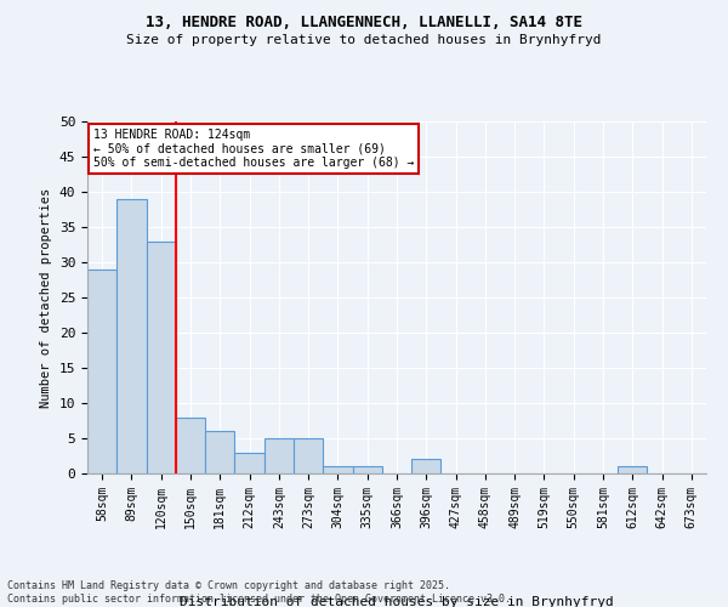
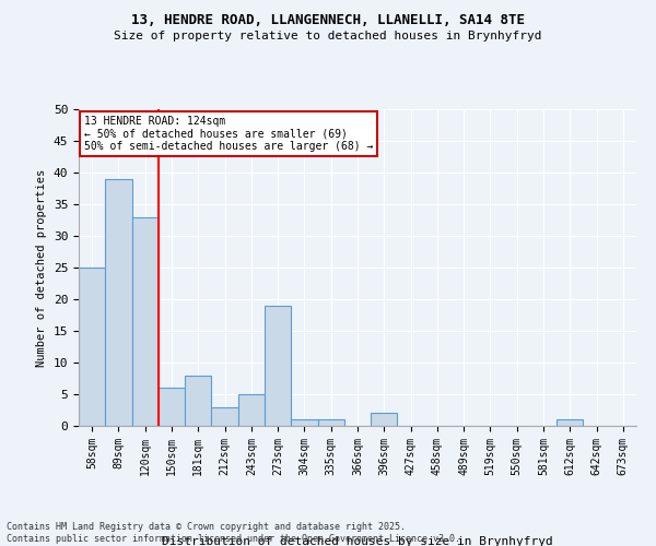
58sqm: 29 -> 25
150sqm: 8 -> 6
181sqm: 6 -> 8
273sqm: 5 -> 19
